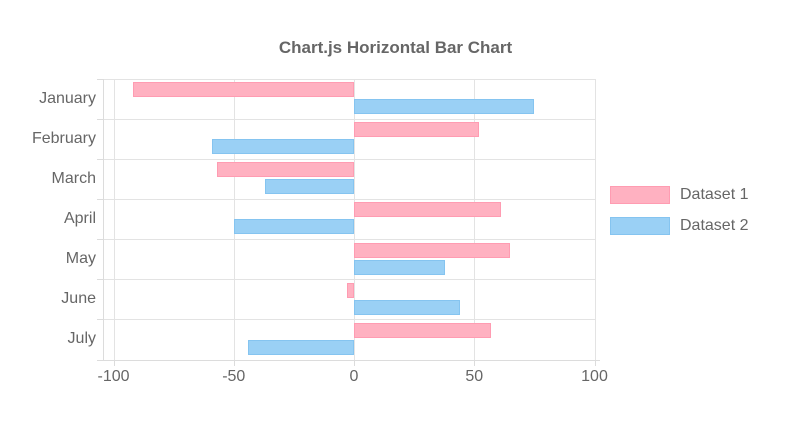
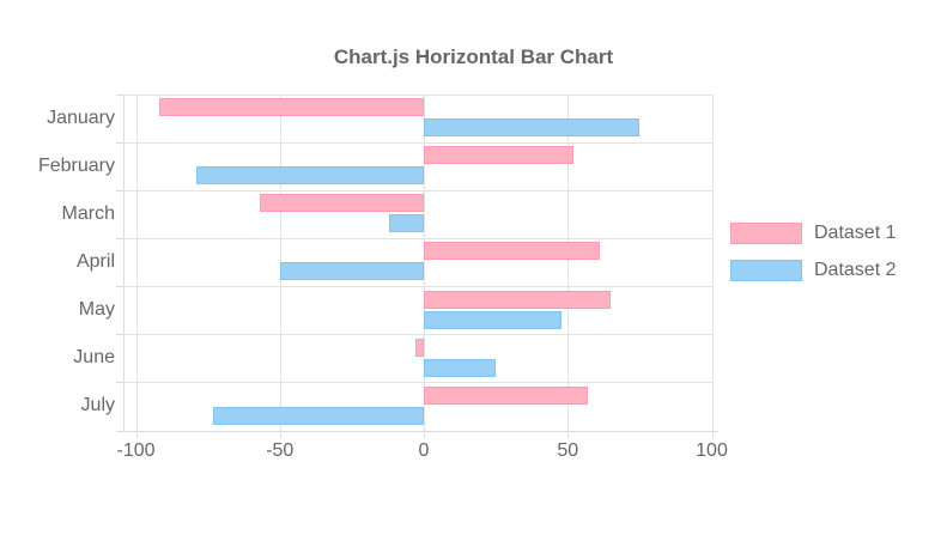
Dataset 2/February: -59 -> -79
Dataset 2/March: -37 -> -12
Dataset 2/May: 38 -> 48
Dataset 2/June: 44 -> 25
Dataset 2/July: -44 -> -73
